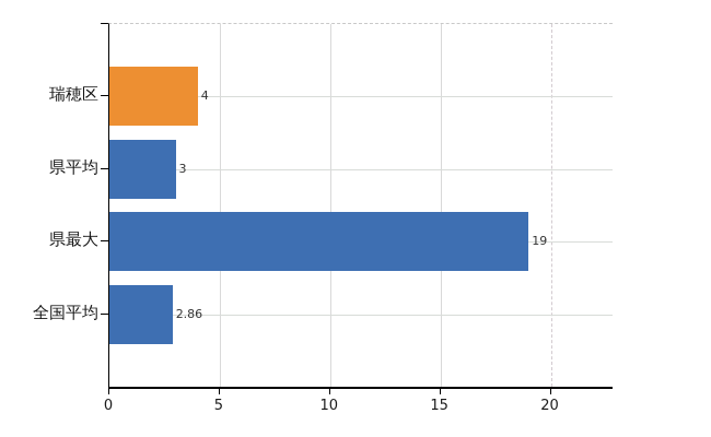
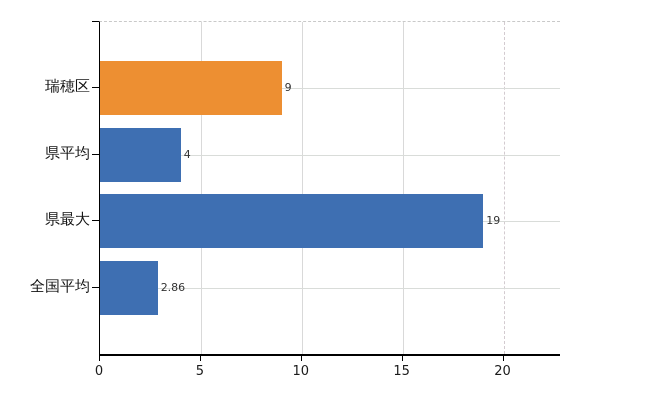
瑞穂区: 4 -> 9
県平均: 3 -> 4
